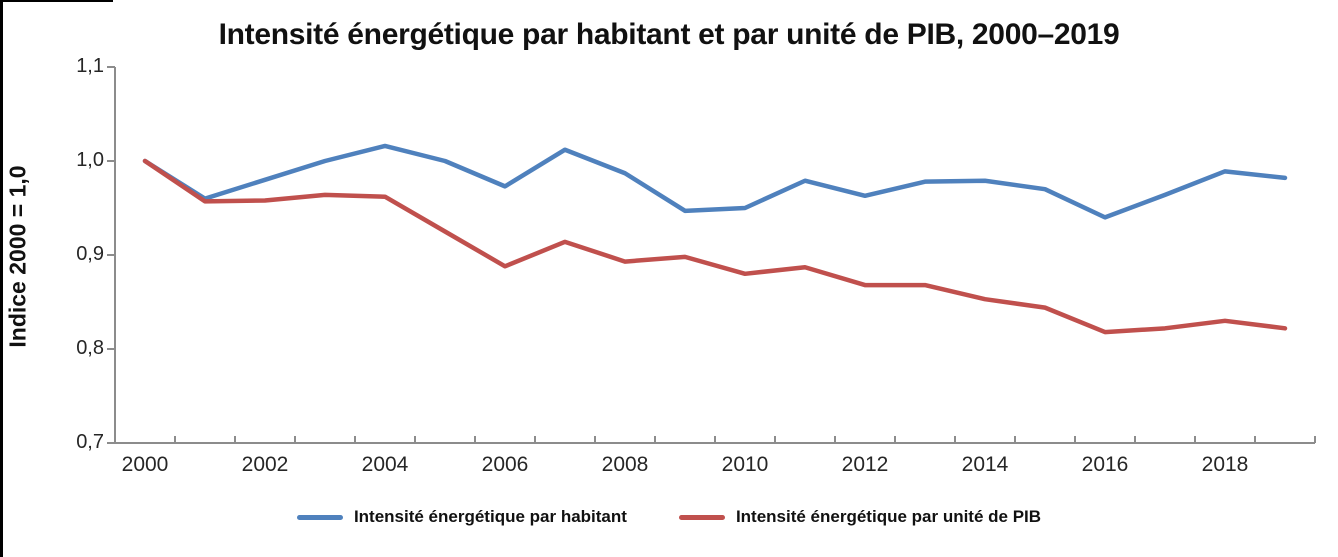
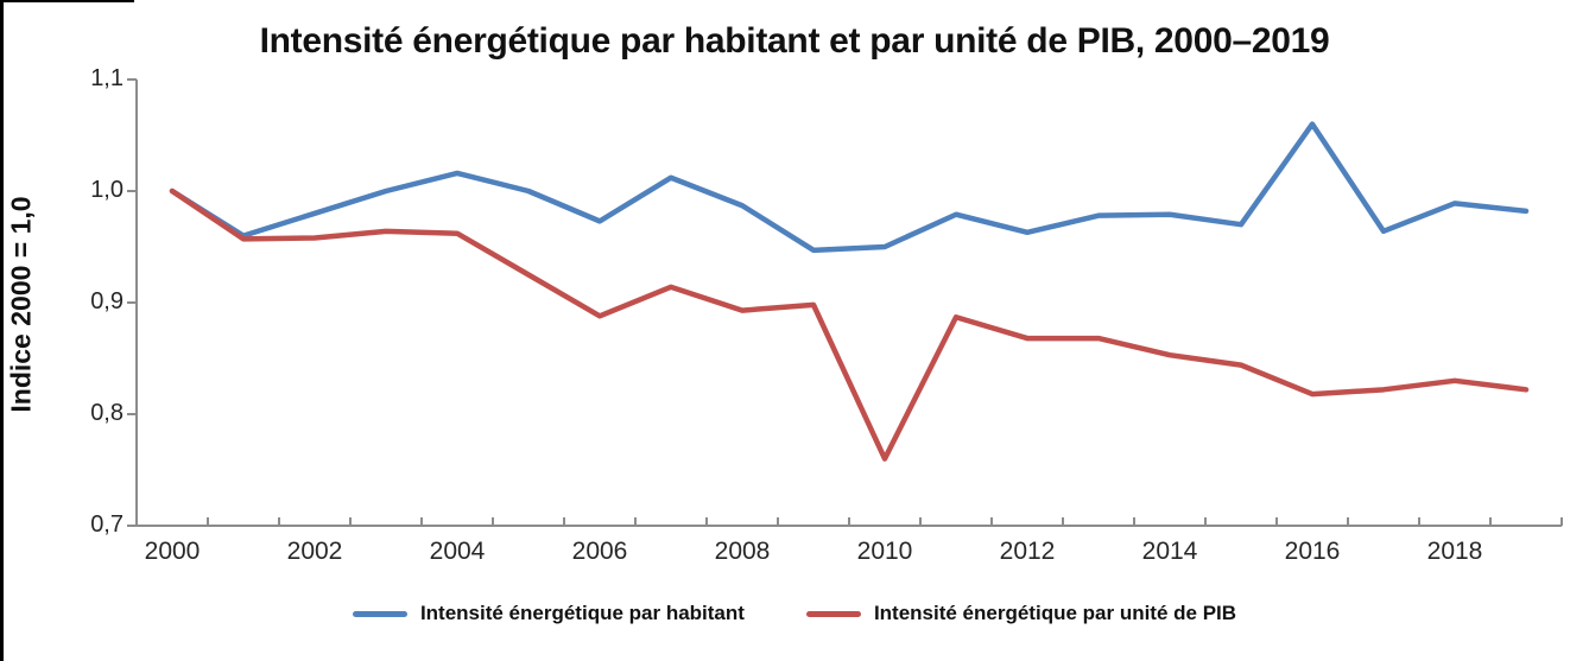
Intensité énergétique par unité de PIB/2010: 0,88 -> 0,76
Intensité énergétique par habitant/2016: 0,94 -> 1,06
